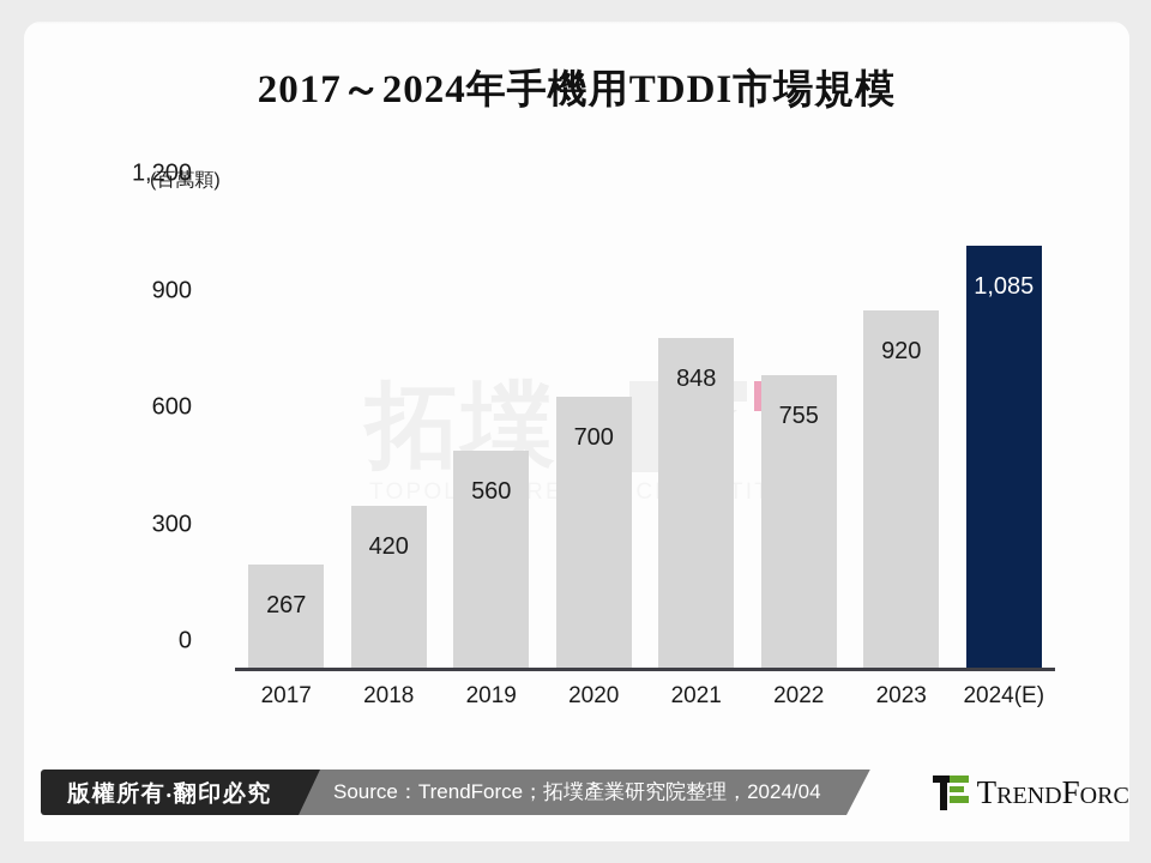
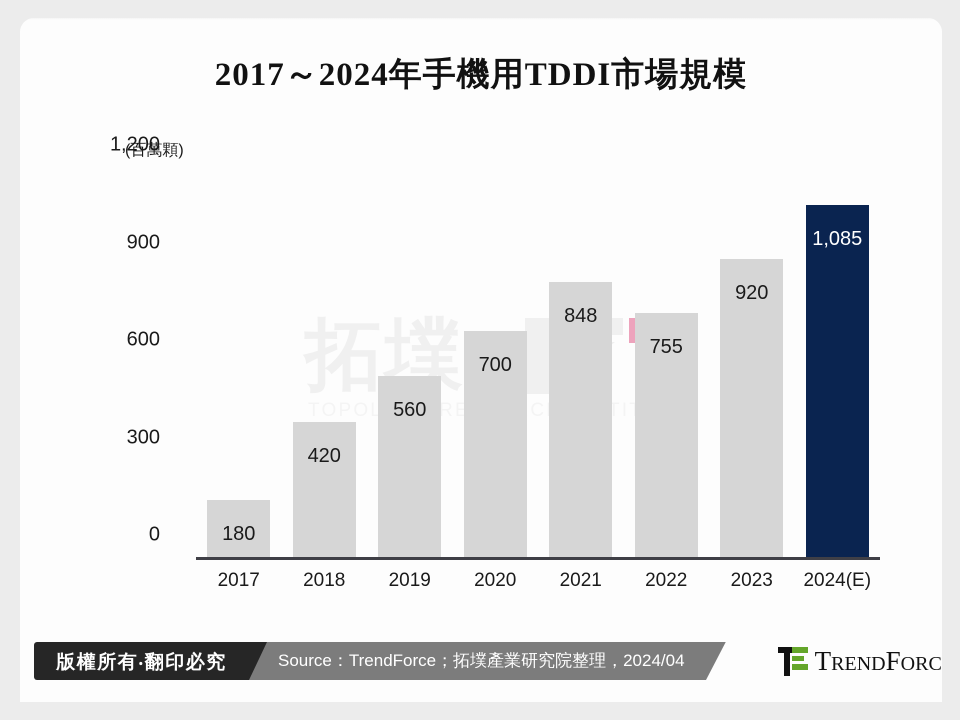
2017: 267 -> 180
